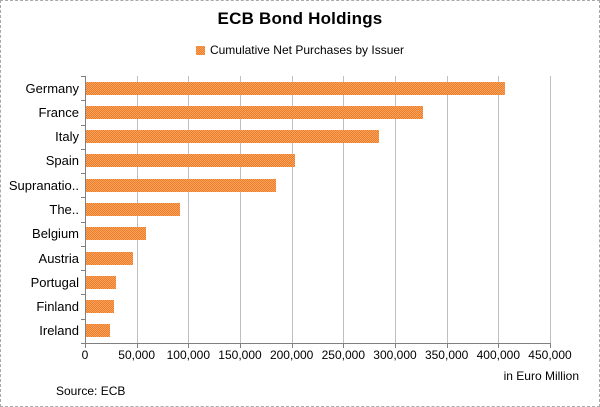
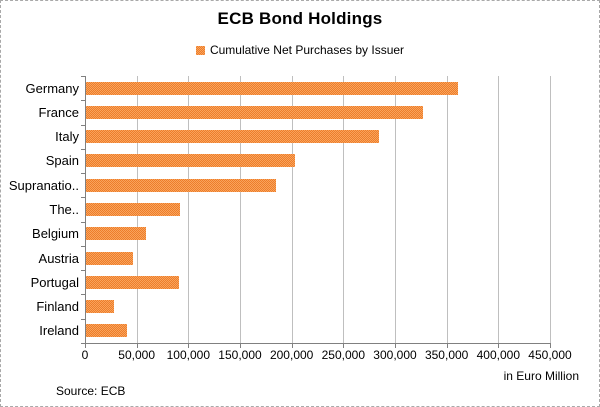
Germany: 400000 -> 360000
Portugal: 30000 -> 90000
Ireland: 20000 -> 40000
